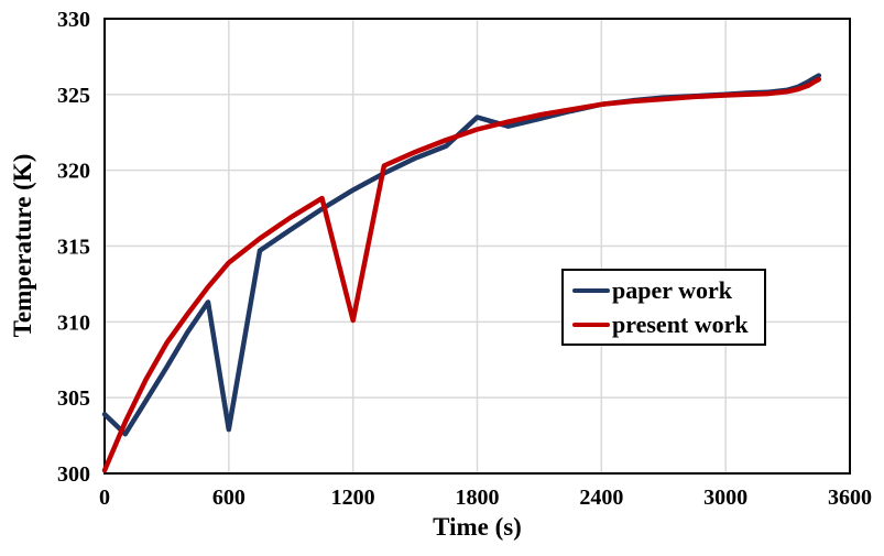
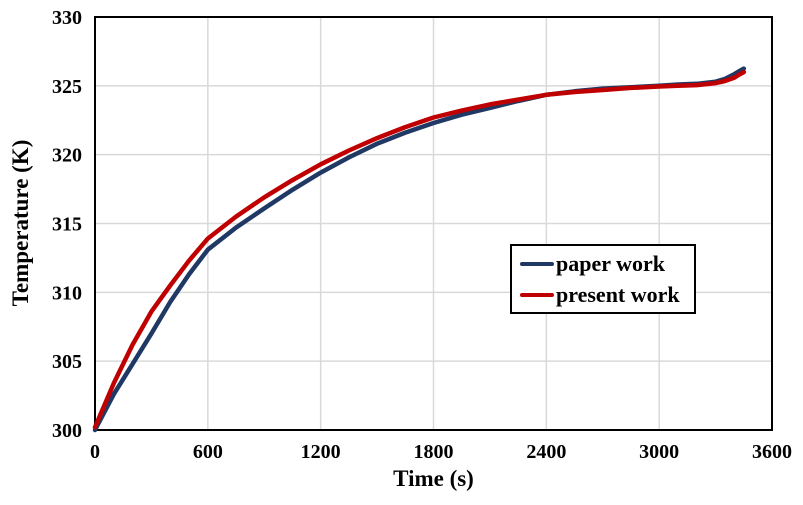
paper work/0: 303.9 -> 300.0
paper work/600: 302.9 -> 313.1
present work/1200: 310.1 -> 319.3
paper work/1800: 323.5 -> 322.3
